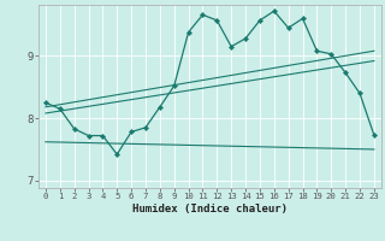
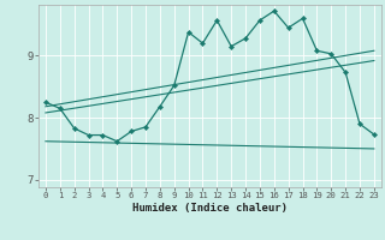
5: 7.42 -> 7.62
11: 9.66 -> 9.20
22: 8.40 -> 7.90
